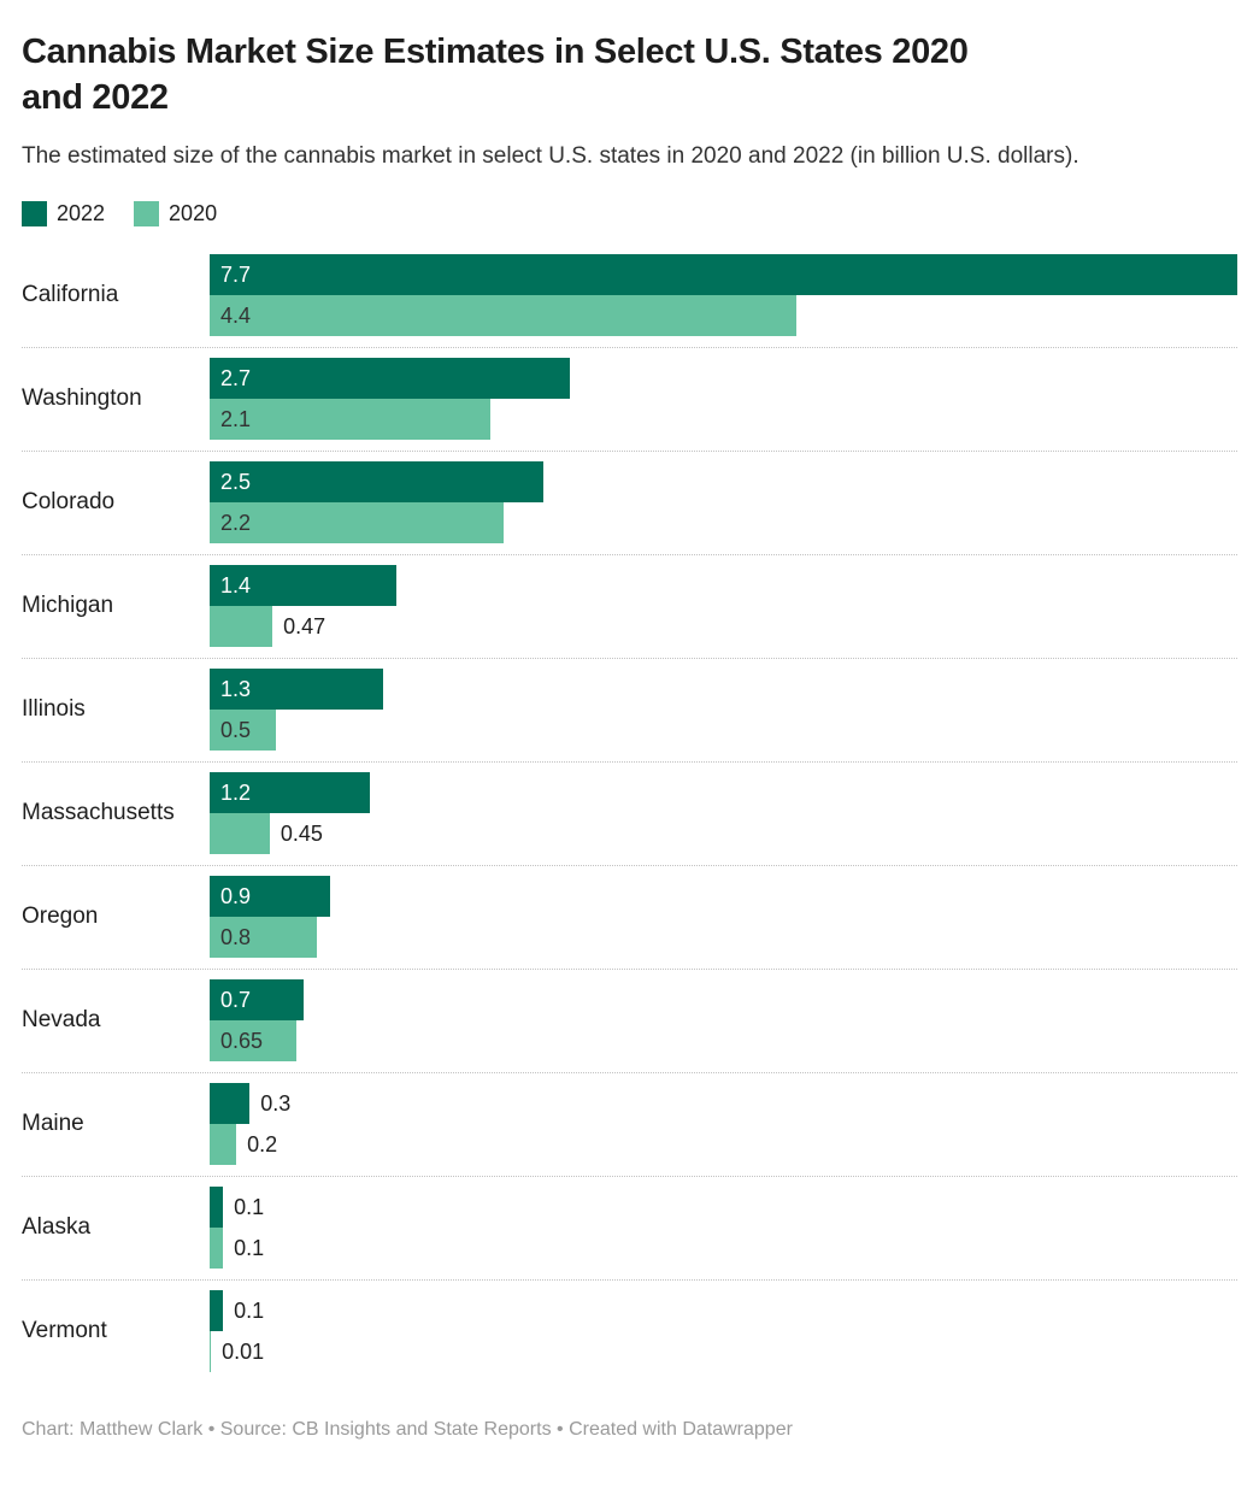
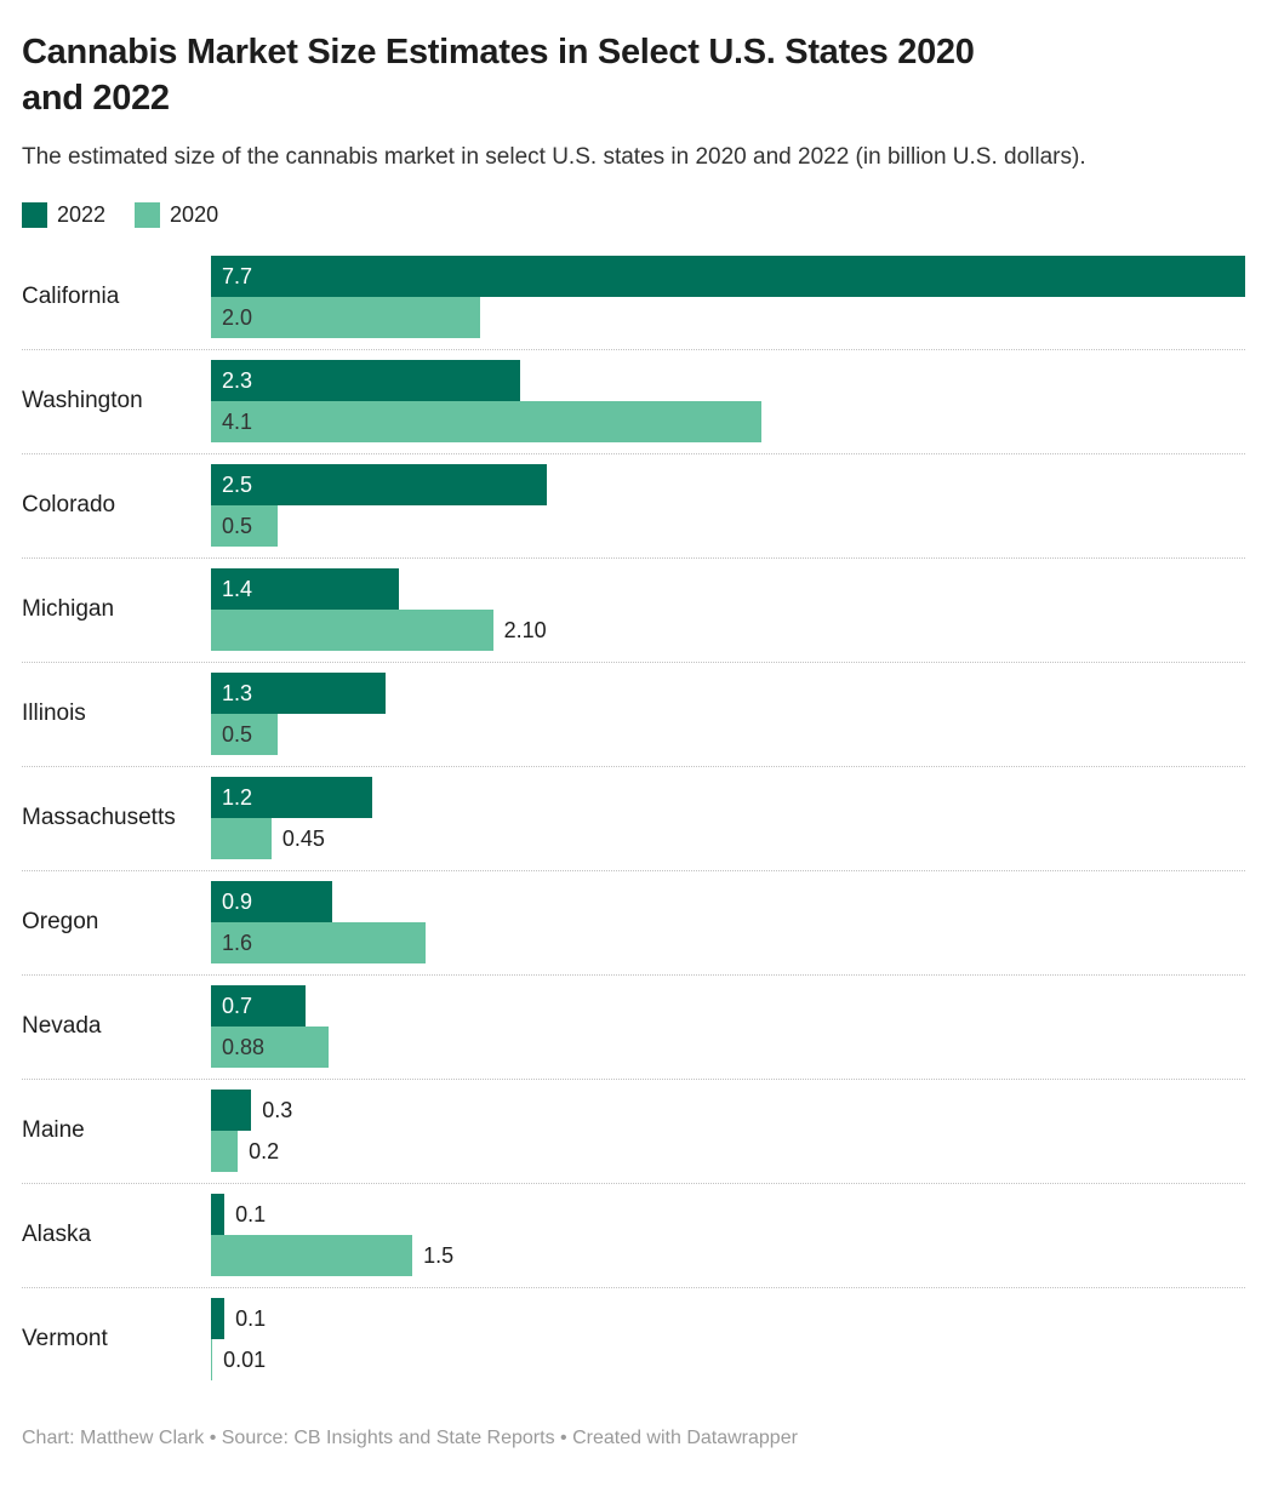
2020/California: 4.4 -> 2.0
2022/Washington: 2.7 -> 2.3
2020/Washington: 2.1 -> 4.1
2020/Colorado: 2.2 -> 0.5
2020/Michigan: 0.47 -> 2.10
2020/Oregon: 0.8 -> 1.6
2020/Nevada: 0.65 -> 0.88
2020/Alaska: 0.1 -> 1.5
